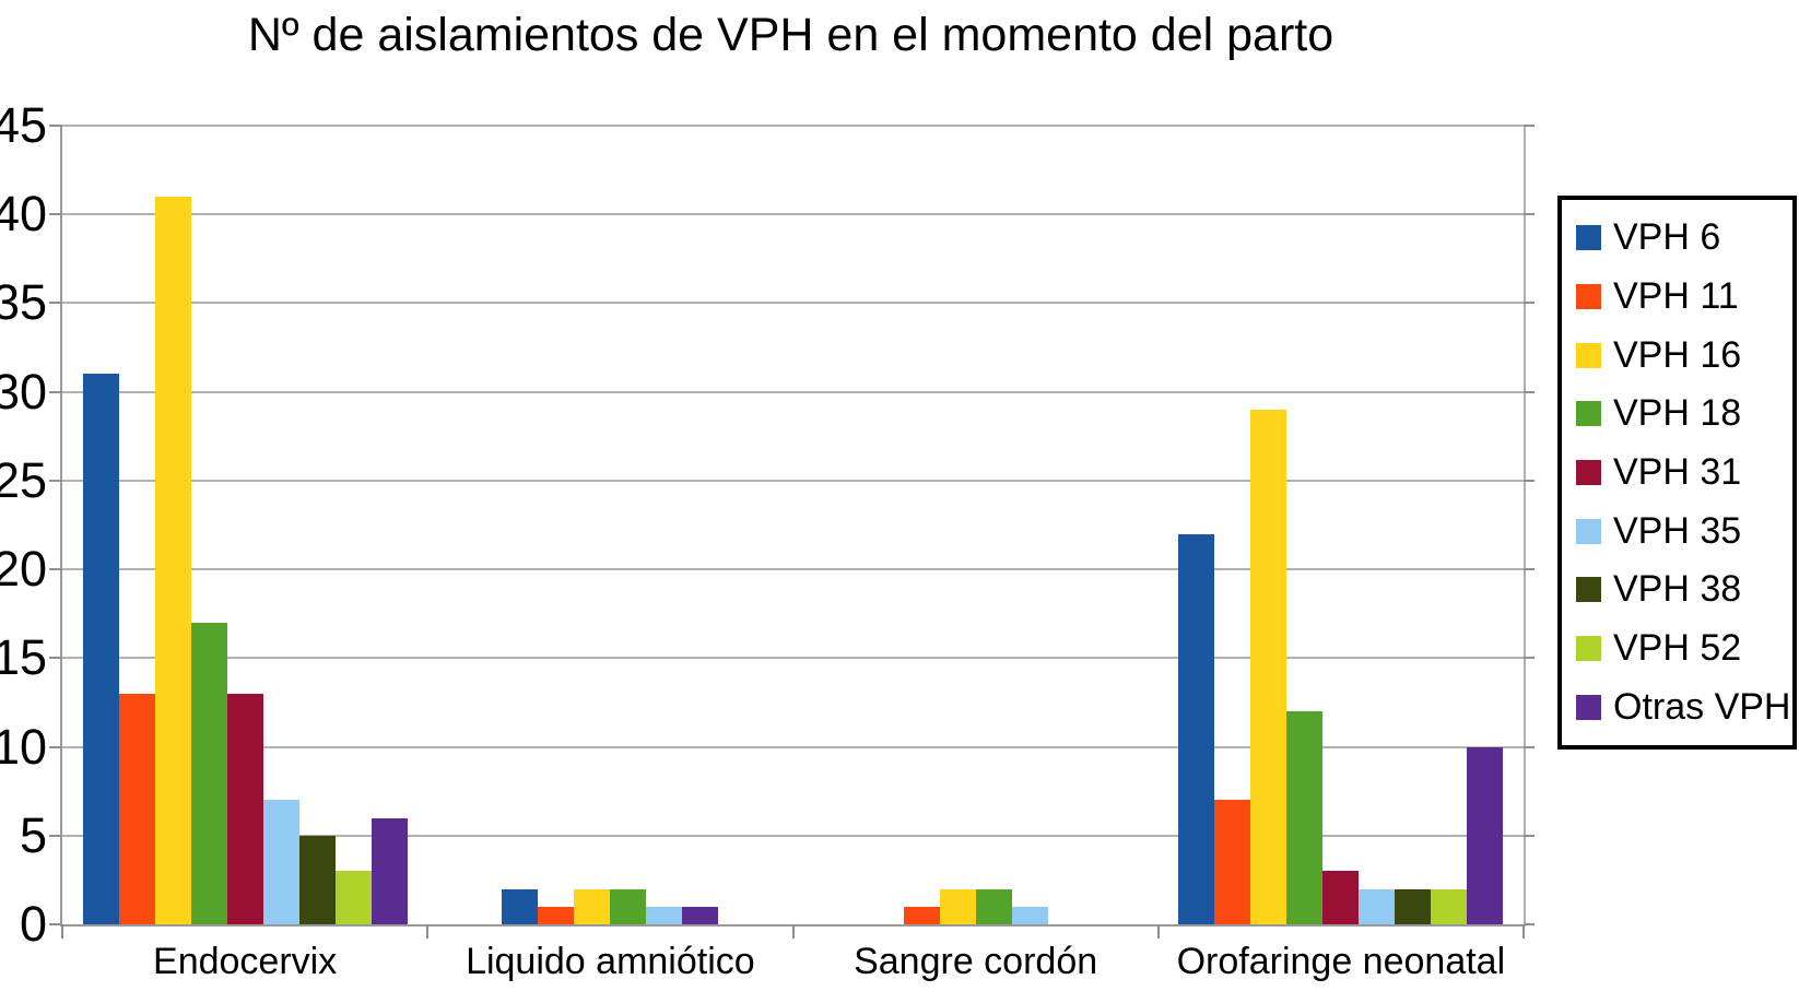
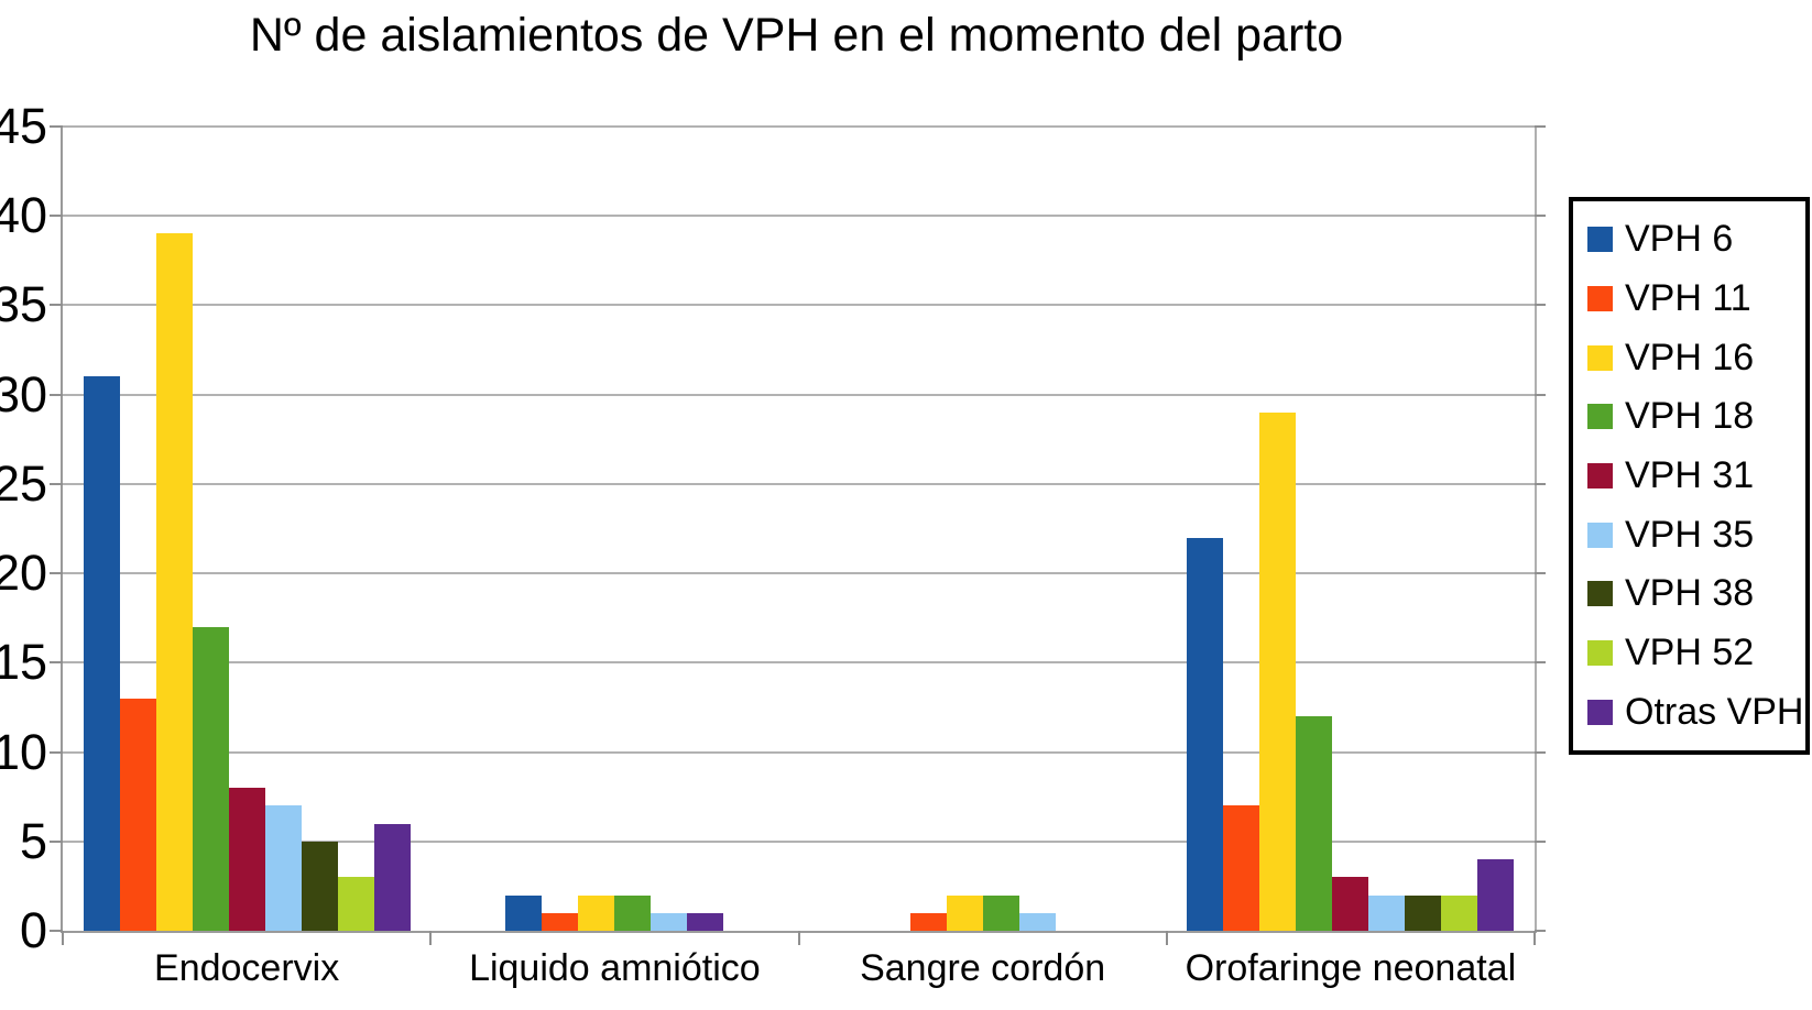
VPH 16/Endocervix: 41 -> 39
VPH 31/Endocervix: 13 -> 8
Otras VPH/Orofaringe neonatal: 10 -> 4
